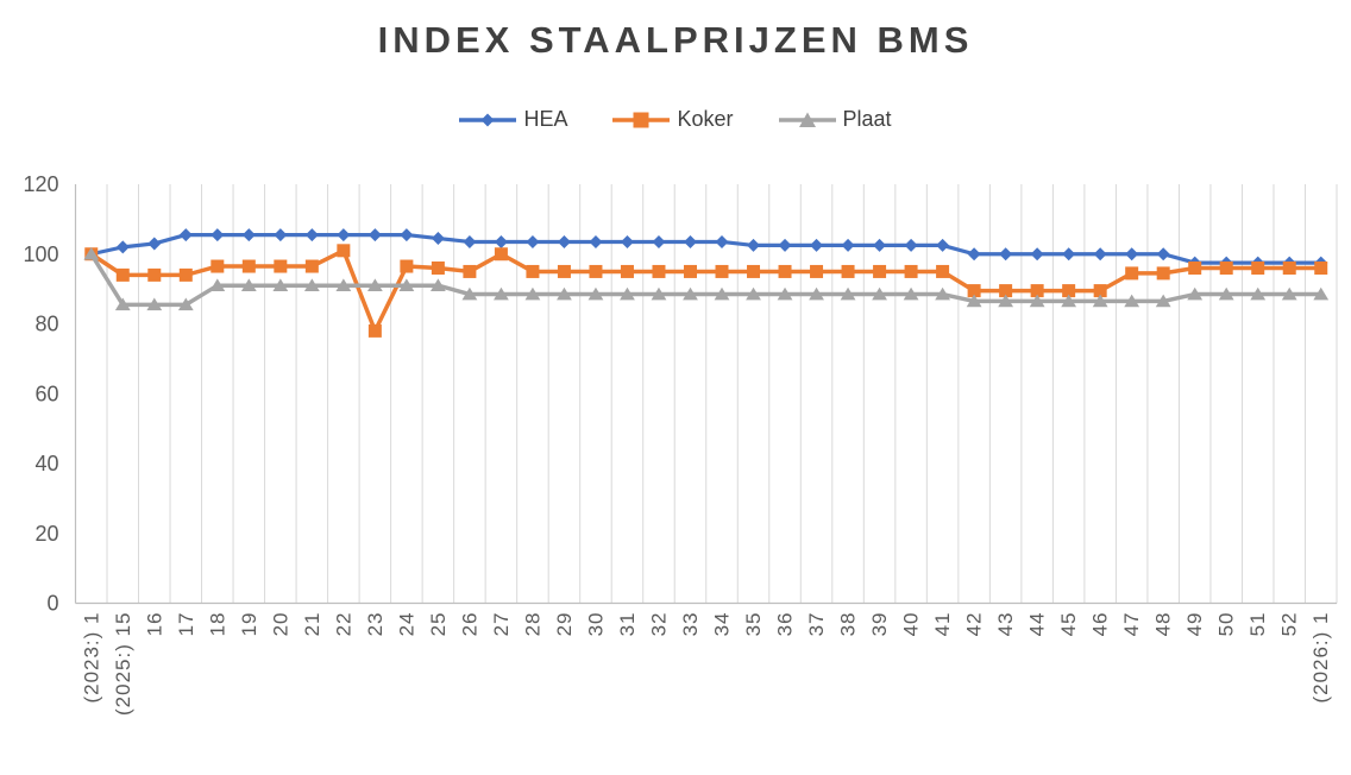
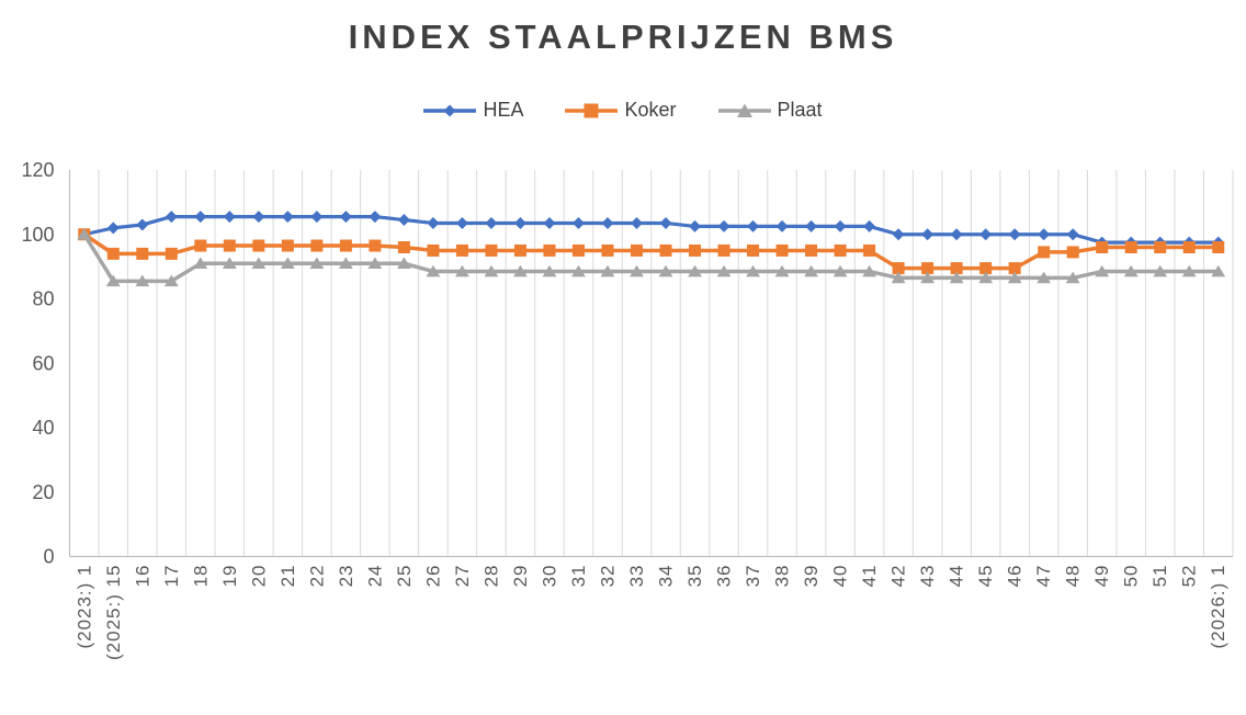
Koker/22: 101 -> 96
Koker/23: 78 -> 96
Koker/27: 100 -> 95
